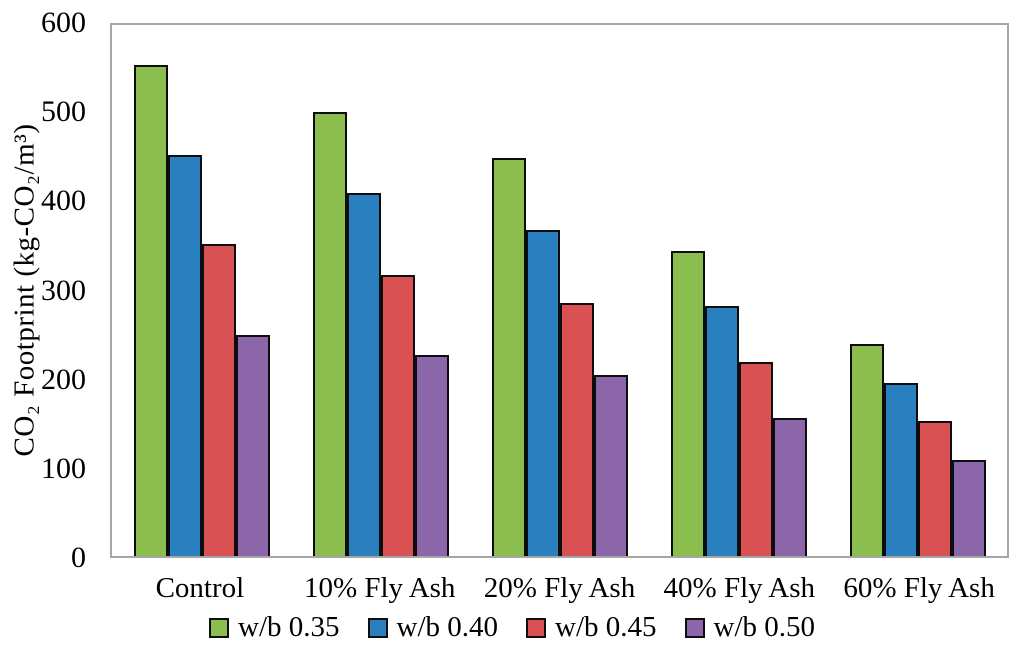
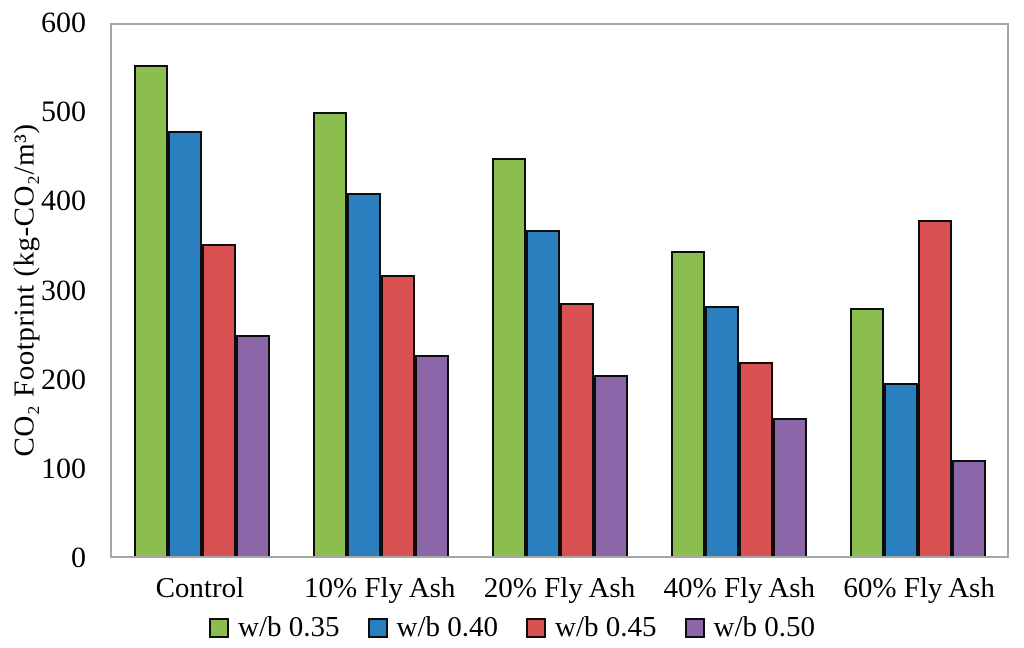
w/b 0.40/Control: 450 -> 480
w/b 0.35/60% Fly Ash: 240 -> 280
w/b 0.45/60% Fly Ash: 150 -> 380
